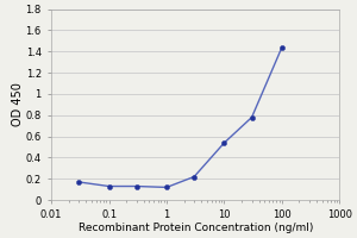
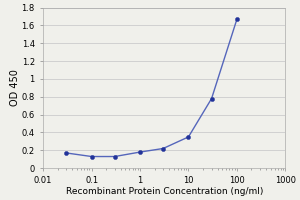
1: 0.12 -> 0.18
10: 0.54 -> 0.35
100: 1.44 -> 1.67
